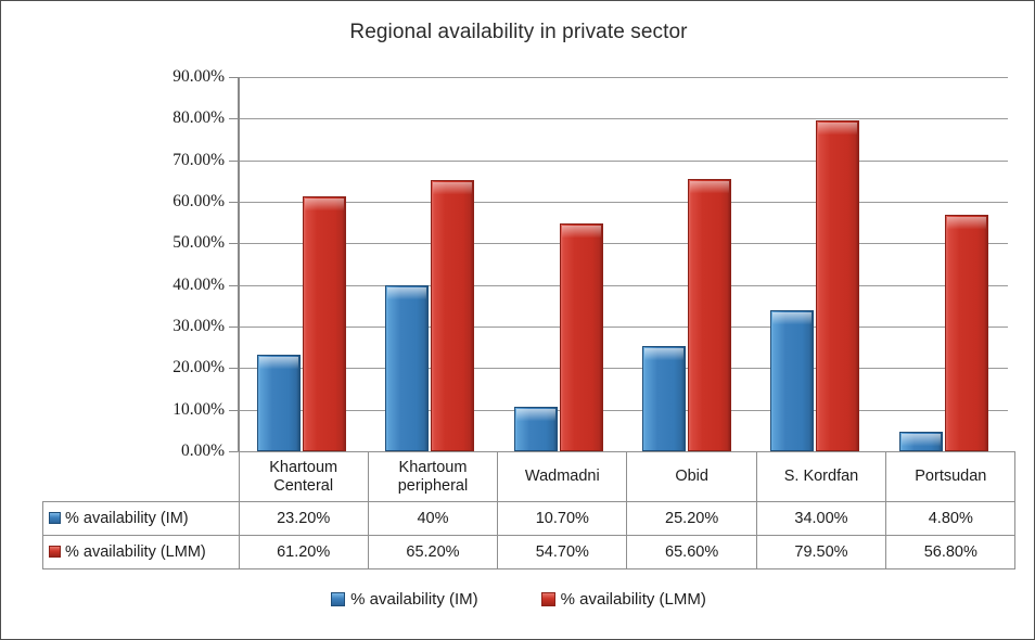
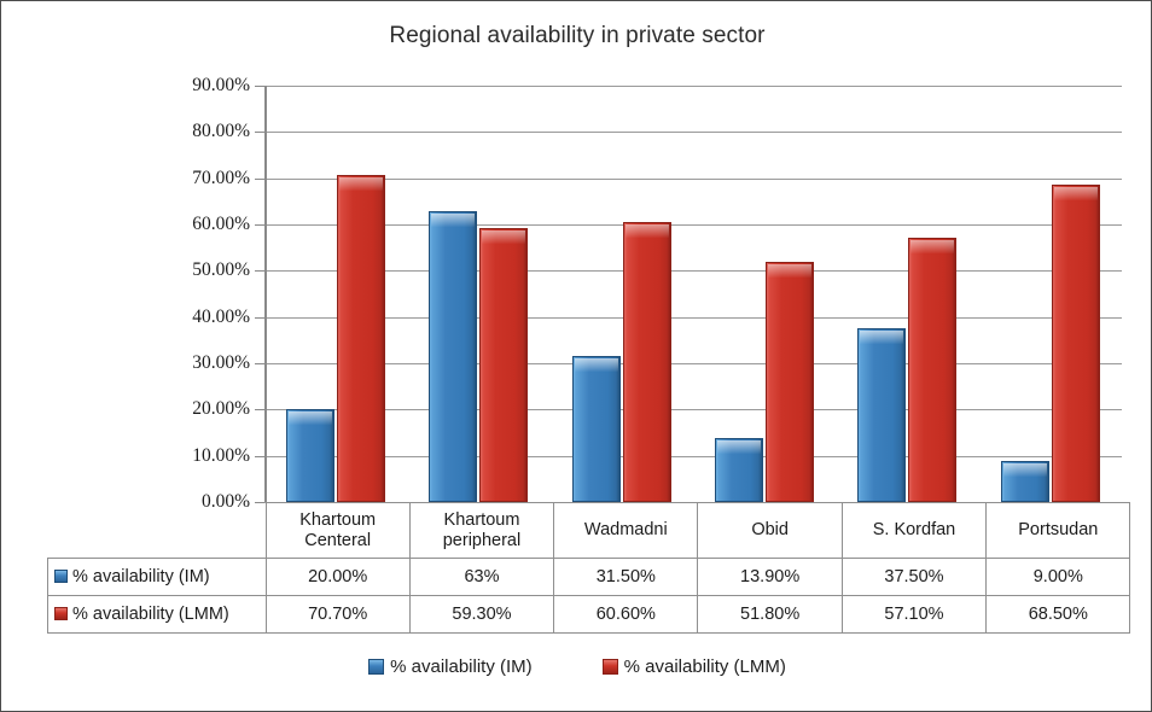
% availability (IM)/Khartoum Centeral: 23.20% -> 20.00%
% availability (LMM)/Khartoum Centeral: 61.20% -> 70.70%
% availability (IM)/Khartoum peripheral: 40% -> 63%
% availability (LMM)/Khartoum peripheral: 65.20% -> 59.30%
% availability (IM)/Wadmadni: 10.70% -> 31.50%
% availability (LMM)/Wadmadni: 54.70% -> 60.60%
% availability (IM)/Obid: 25.20% -> 13.90%
% availability (LMM)/Obid: 65.60% -> 51.80%
% availability (IM)/S. Kordfan: 34.00% -> 37.50%
% availability (LMM)/S. Kordfan: 79.50% -> 57.10%
% availability (IM)/Portsudan: 4.80% -> 9.00%
% availability (LMM)/Portsudan: 56.80% -> 68.50%
